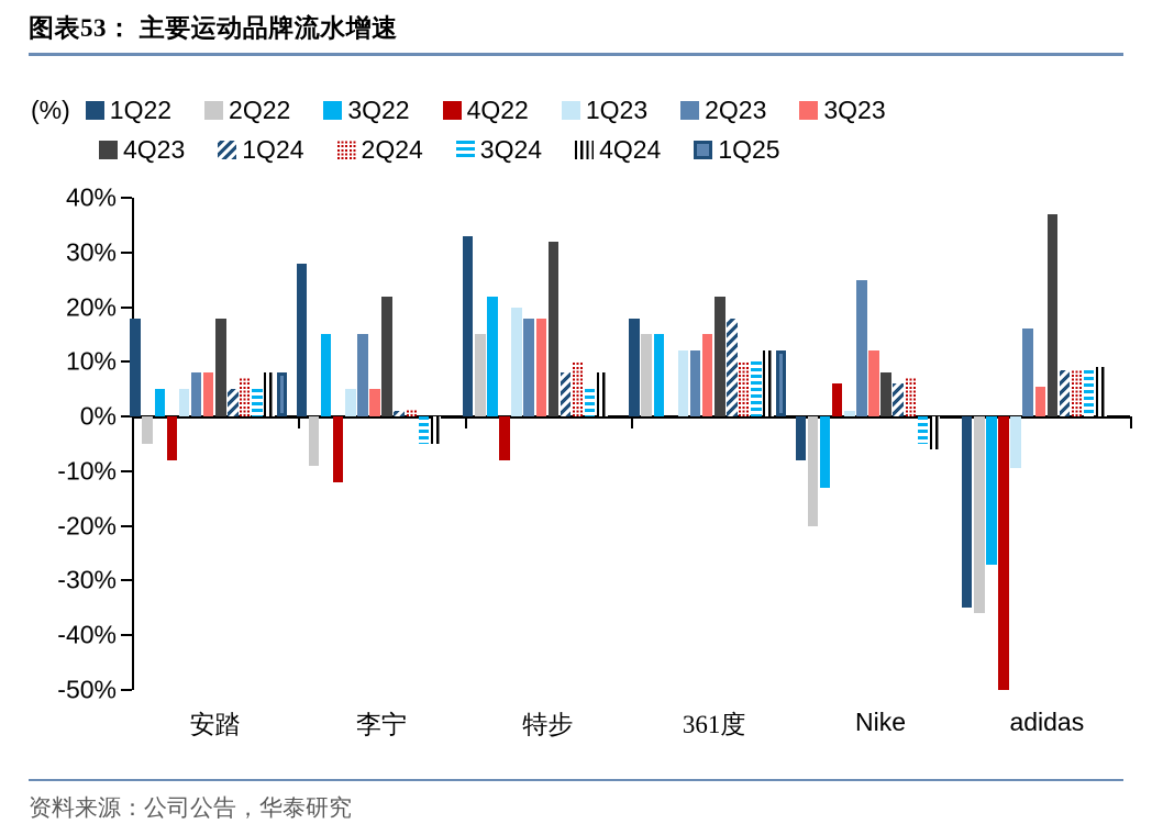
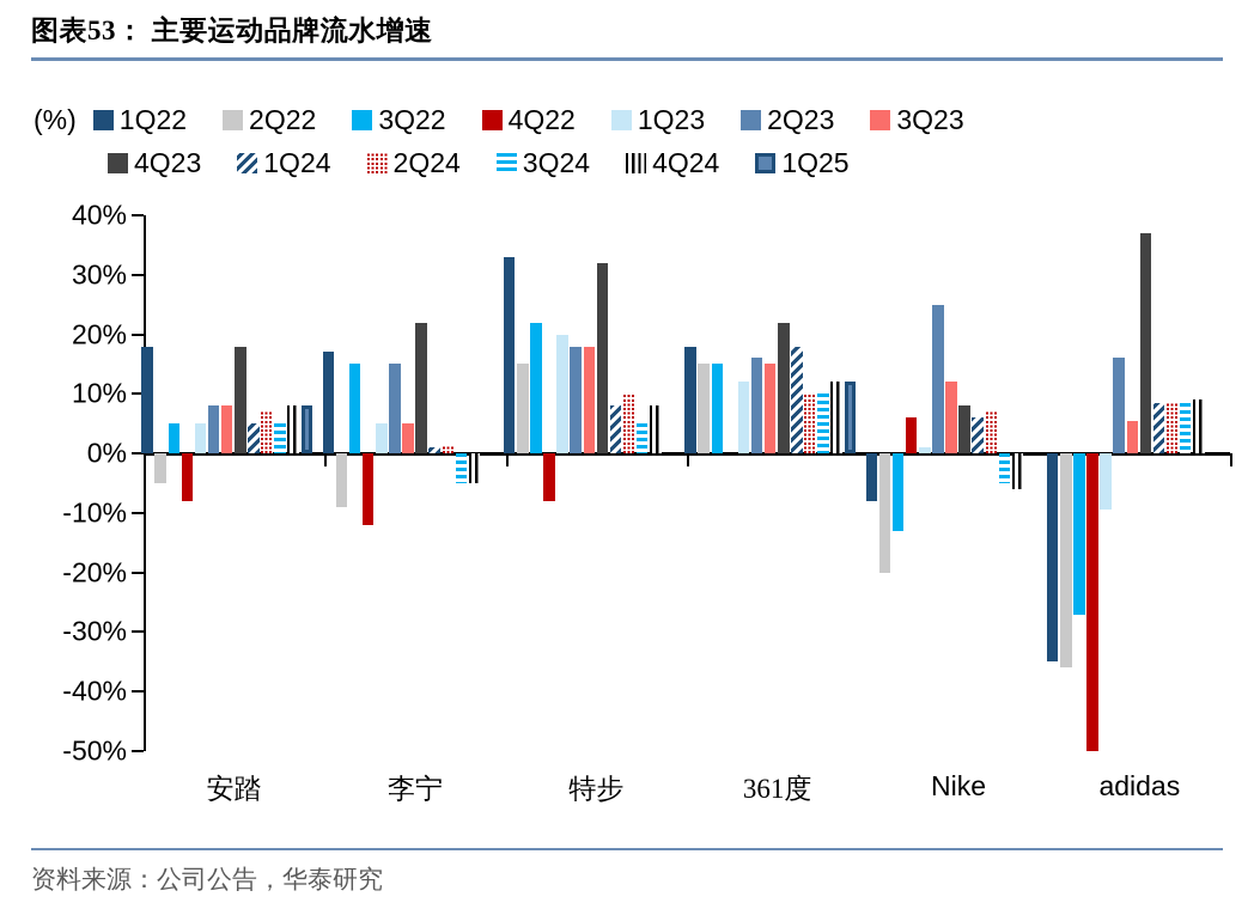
1Q22/李宁: 28% -> 17%
2Q23/361度: 12% -> 16%
